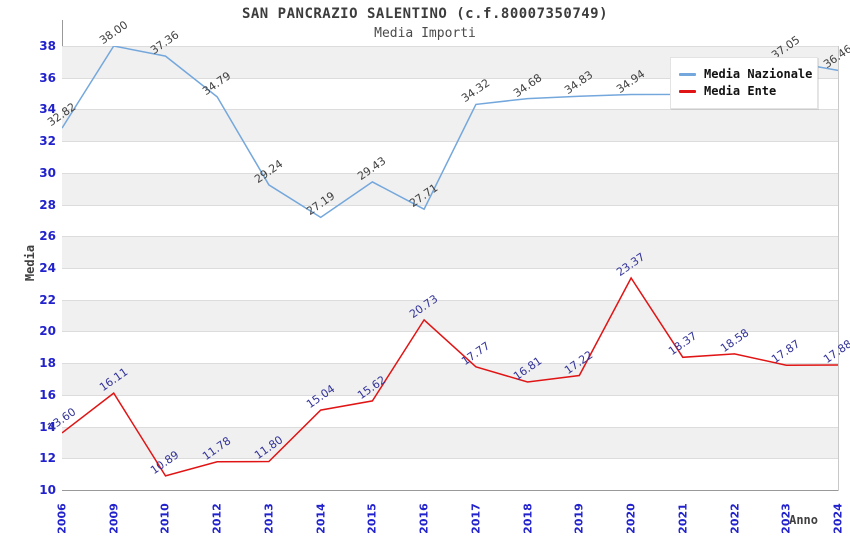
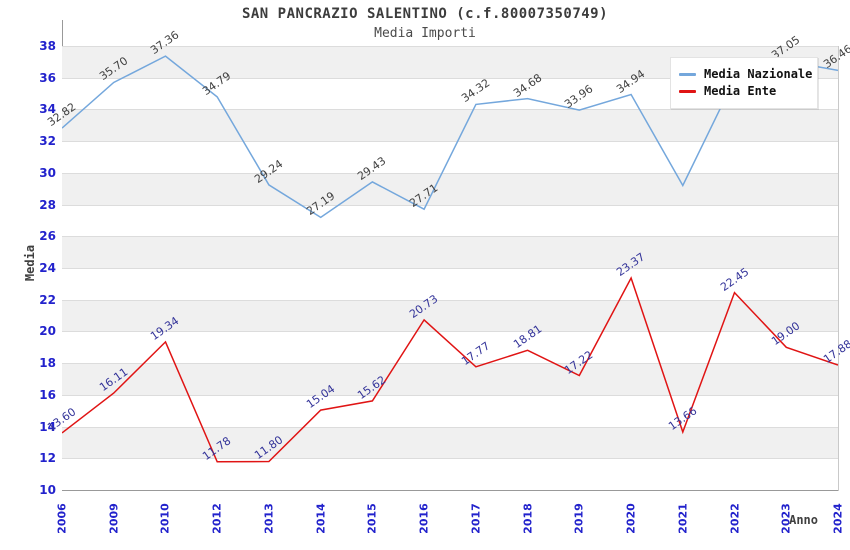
Media Nazionale/2009: 38.00 -> 35.70
Media Ente/2010: 10.89 -> 19.34
Media Ente/2018: 16.81 -> 18.81
Media Nazionale/2019: 34.83 -> 33.96
Media Nazionale/2021: 35.0 -> 29.2
Media Ente/2021: 18.37 -> 13.66
Media Ente/2022: 18.58 -> 22.45
Media Ente/2023: 17.87 -> 19.00
